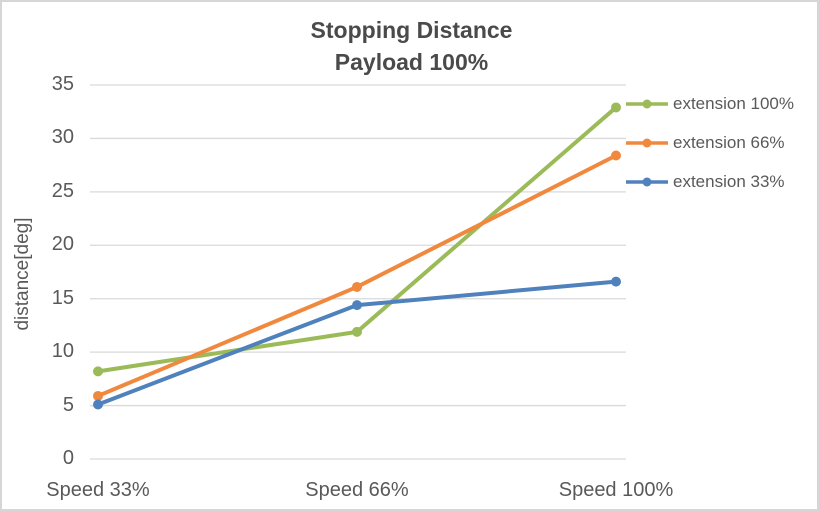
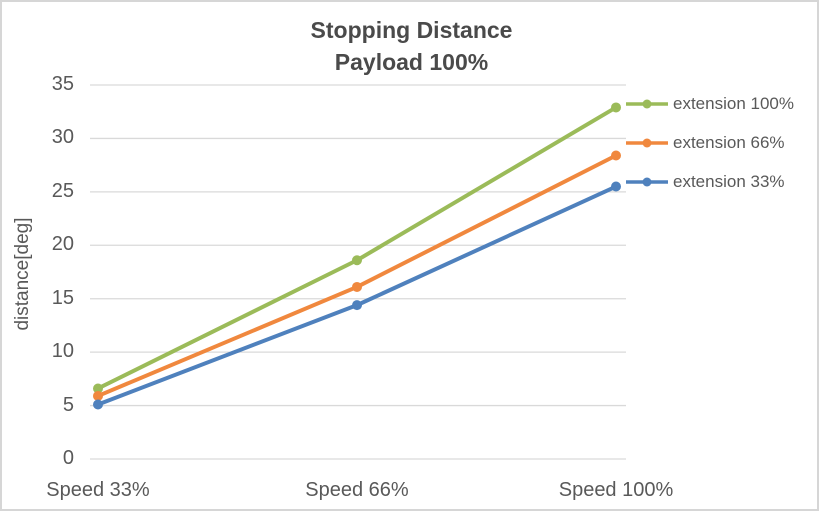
extension 100%/Speed 33%: 8.2 -> 6.6
extension 100%/Speed 66%: 11.9 -> 18.6
extension 33%/Speed 100%: 16.6 -> 25.5
